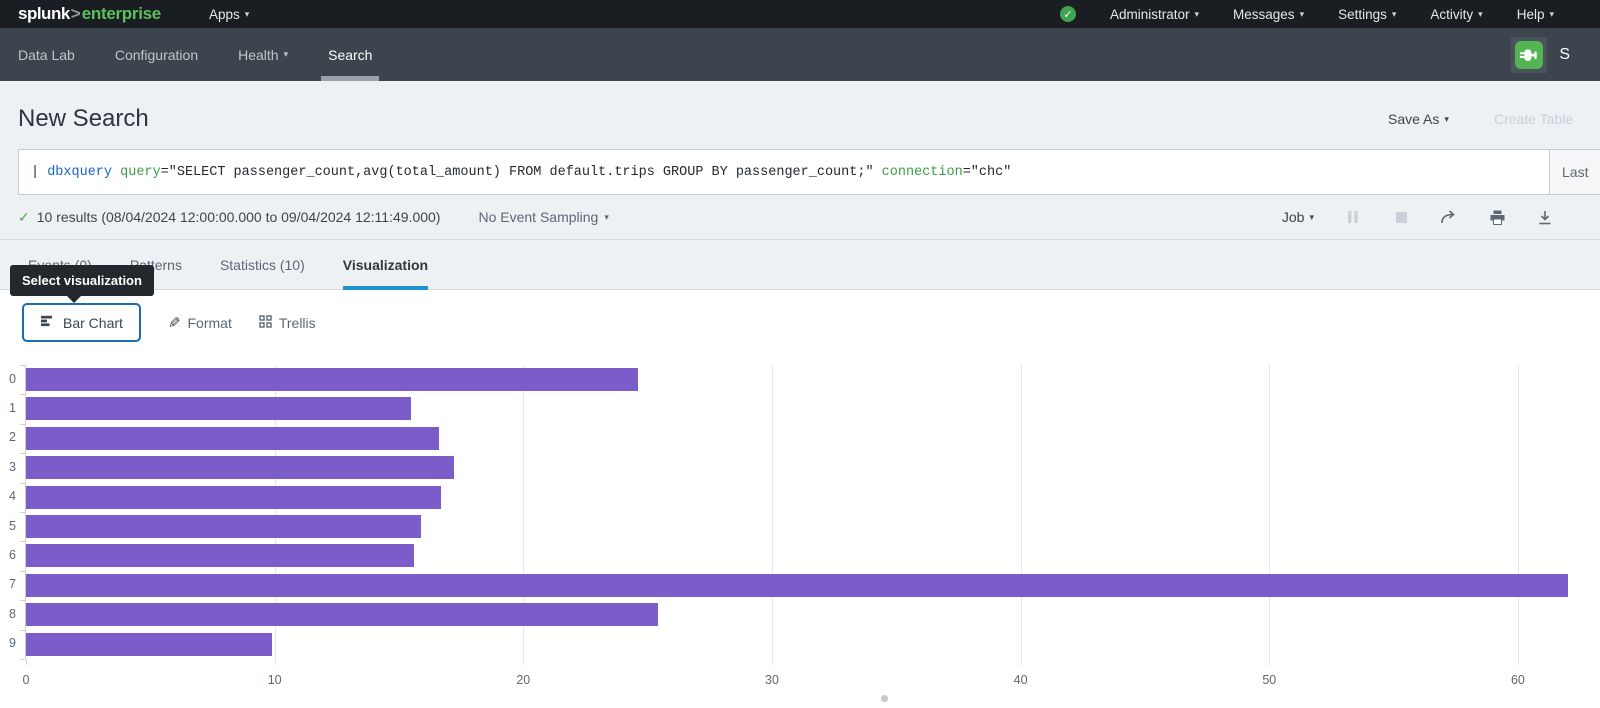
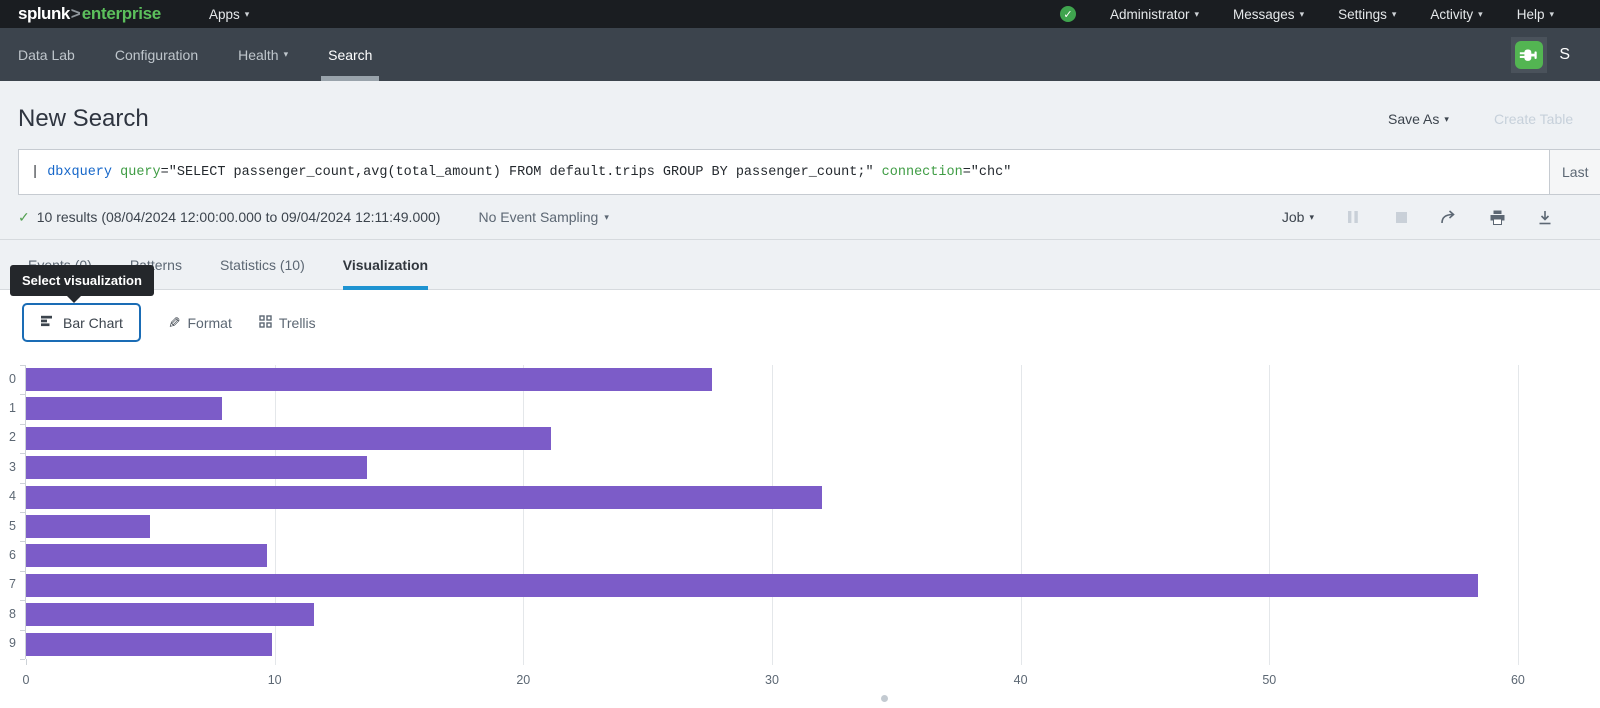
0: 24.6 -> 27.6
1: 15.5 -> 7.9
2: 16.6 -> 21.1
3: 17.2 -> 13.7
4: 16.7 -> 32.0
5: 15.9 -> 5.0
6: 15.6 -> 9.7
7: 62.0 -> 58.4
8: 25.4 -> 11.6
